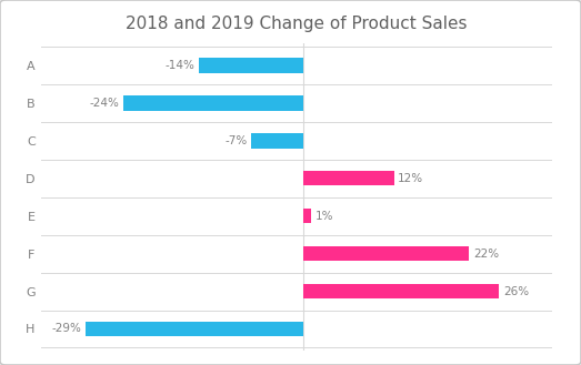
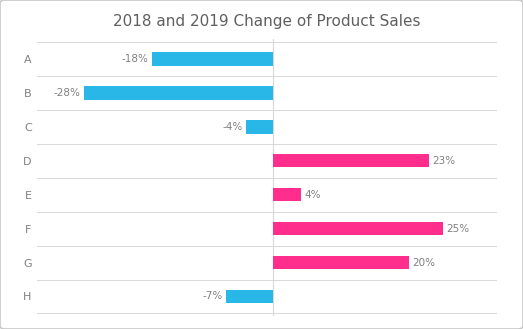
A: -14% -> -18%
B: -24% -> -28%
C: -7% -> -4%
D: 12% -> 23%
E: 1% -> 4%
F: 22% -> 25%
G: 26% -> 20%
H: -29% -> -7%
